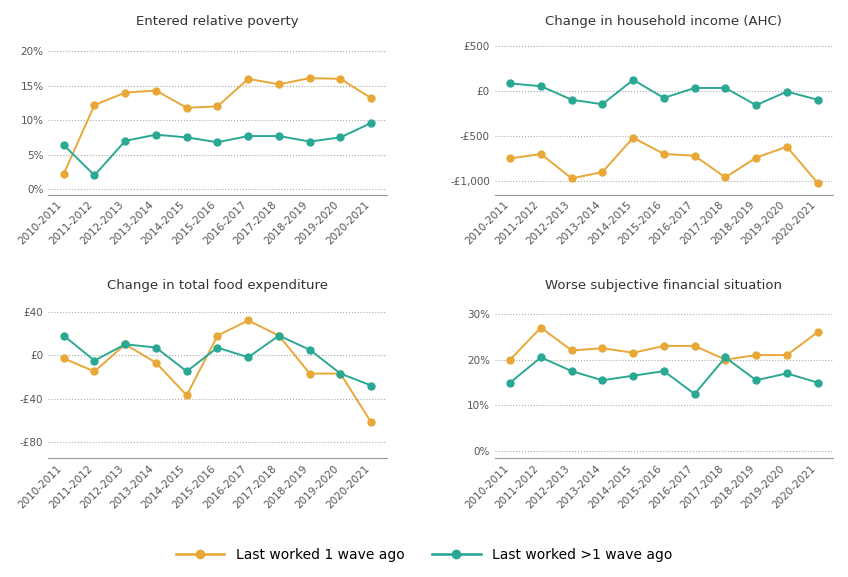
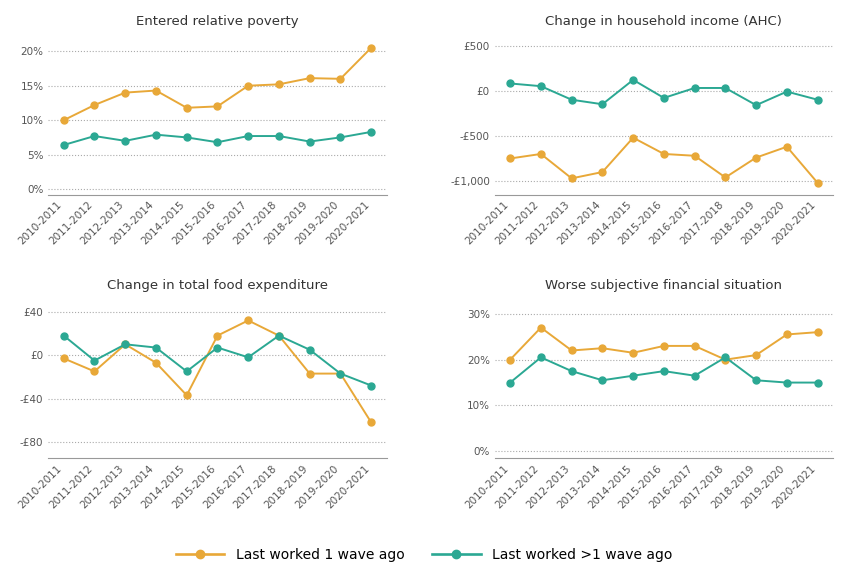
Entered relative poverty/Last worked 1 wave ago/2010-2011: 2.2% -> 10.0%
Entered relative poverty/Last worked >1 wave ago/2011-2012: 2.0% -> 7.7%
Entered relative poverty/Last worked 1 wave ago/2016-2017: 16.0% -> 15.0%
Entered relative poverty/Last worked 1 wave ago/2020-2021: 13.2% -> 20.5%
Entered relative poverty/Last worked >1 wave ago/2020-2021: 9.6% -> 8.3%
Worse subjective financial situation/Last worked >1 wave ago/2016-2017: 12.5% -> 16.5%
Worse subjective financial situation/Last worked 1 wave ago/2019-2020: 21.0% -> 25.5%
Worse subjective financial situation/Last worked >1 wave ago/2019-2020: 17.0% -> 15.0%
